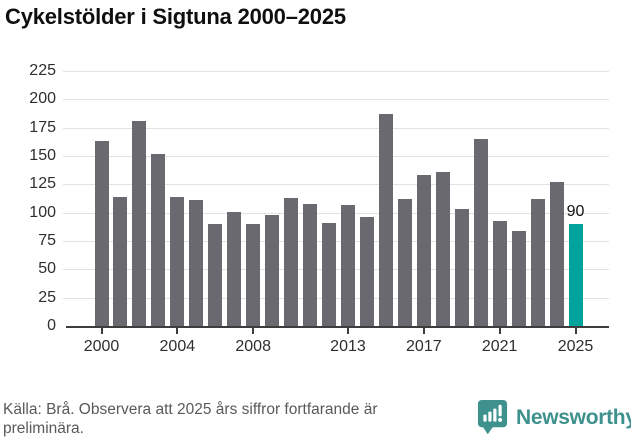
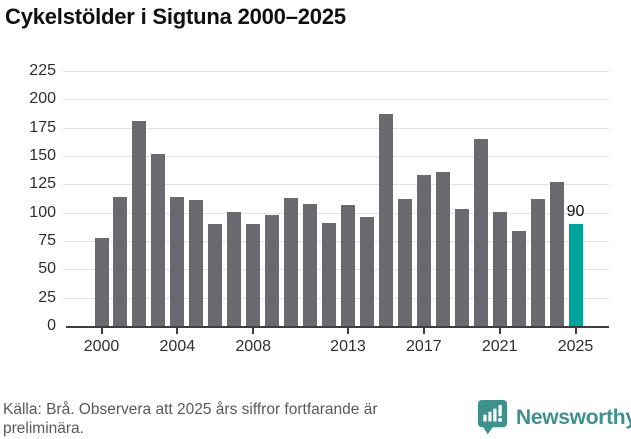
2000: 163 -> 78
2021: 93 -> 101
